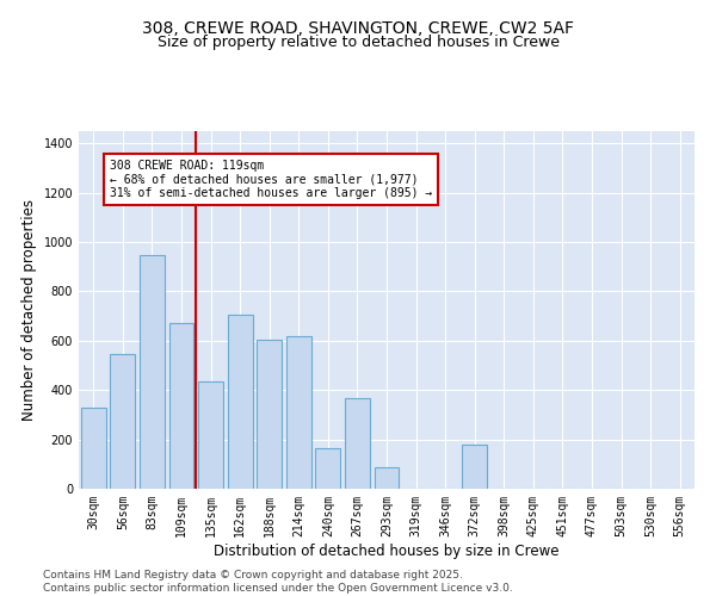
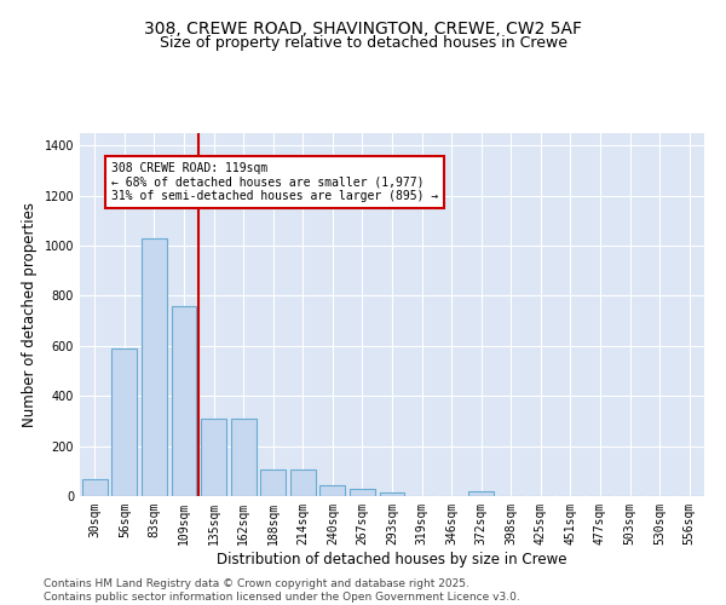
30sqm: 330 -> 70
56sqm: 545 -> 590
83sqm: 945 -> 1030
109sqm: 670 -> 760
135sqm: 435 -> 310
162sqm: 705 -> 310
188sqm: 605 -> 105
214sqm: 620 -> 105
240sqm: 165 -> 45
267sqm: 365 -> 30
293sqm: 85 -> 15
372sqm: 180 -> 20
